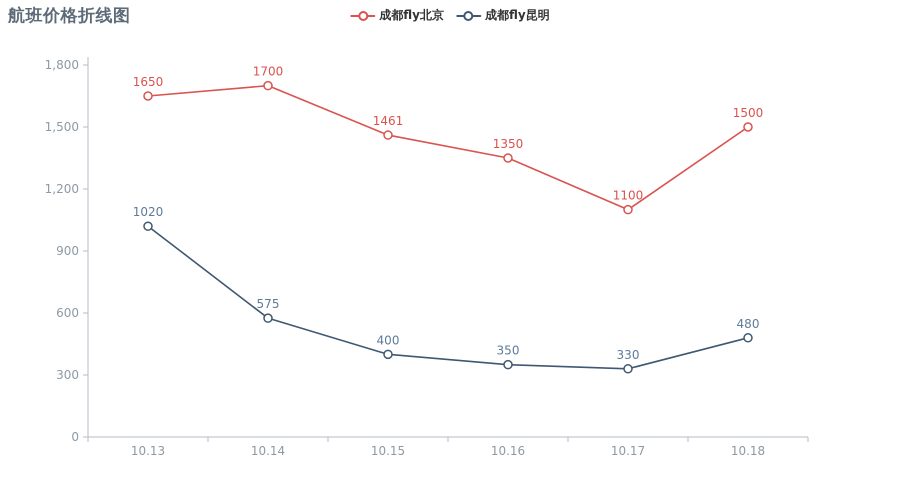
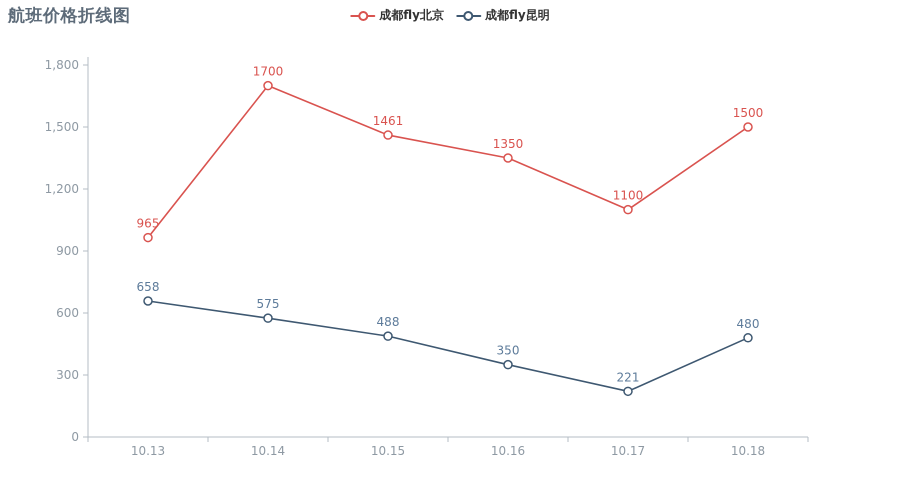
成都fly北京/10.13: 1650 -> 965
成都fly昆明/10.13: 1020 -> 658
成都fly昆明/10.15: 400 -> 488
成都fly昆明/10.17: 330 -> 221
